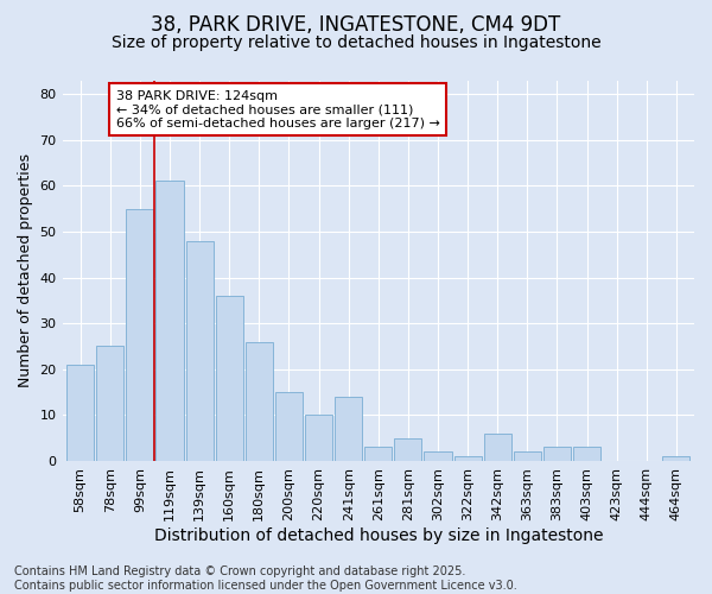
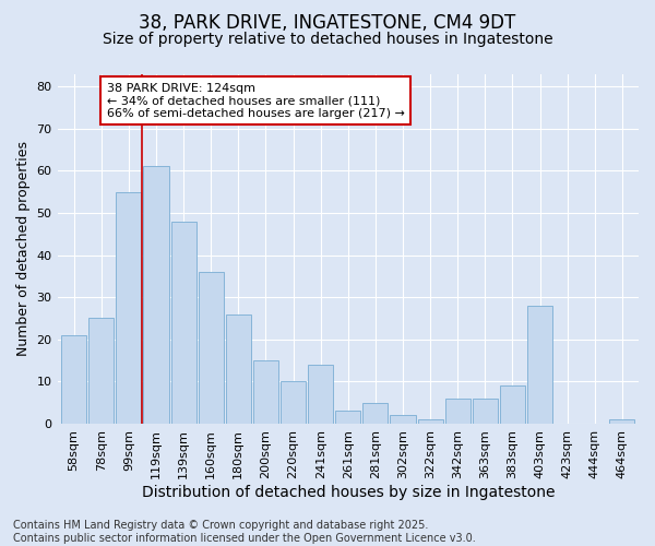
363sqm: 2 -> 6
383sqm: 3 -> 9
403sqm: 3 -> 28
